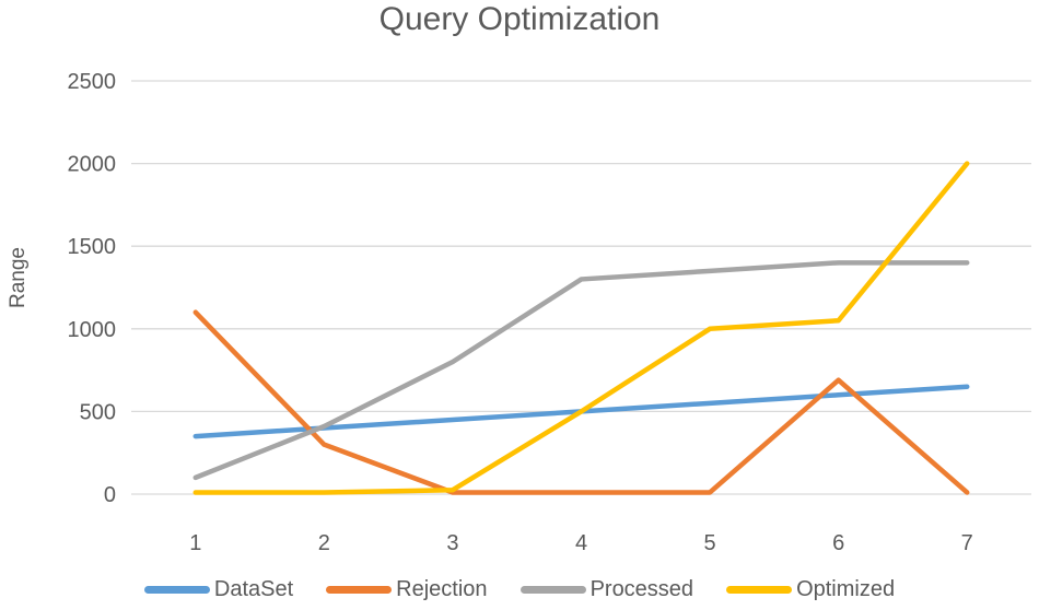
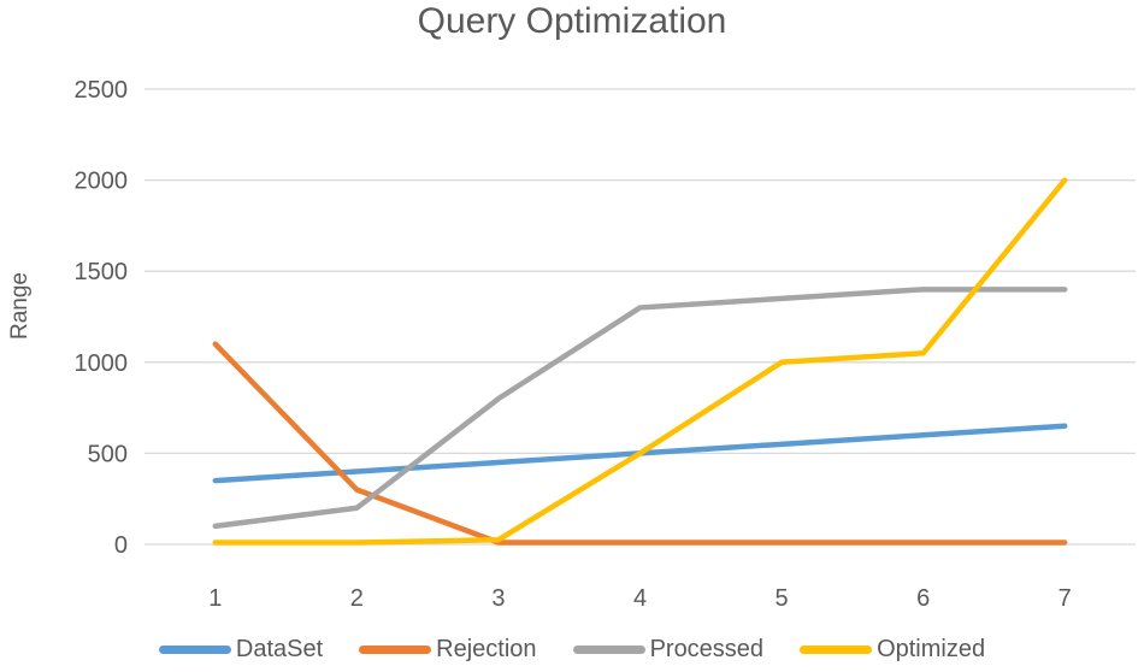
Processed/2: 410 -> 200
Rejection/6: 690 -> 10
